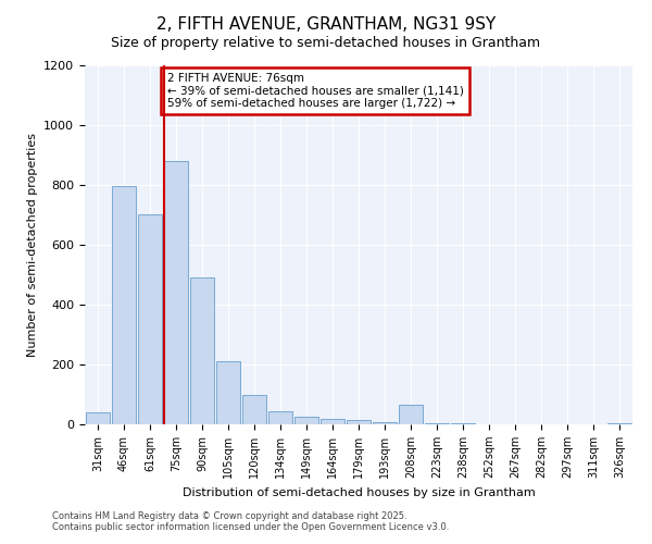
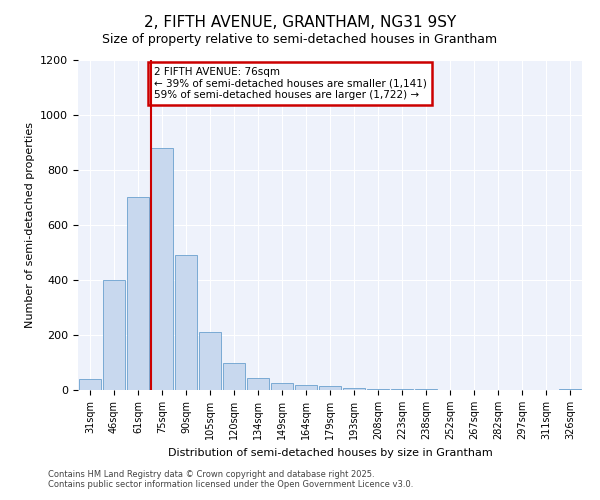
46sqm: 795 -> 400
208sqm: 65 -> 5
